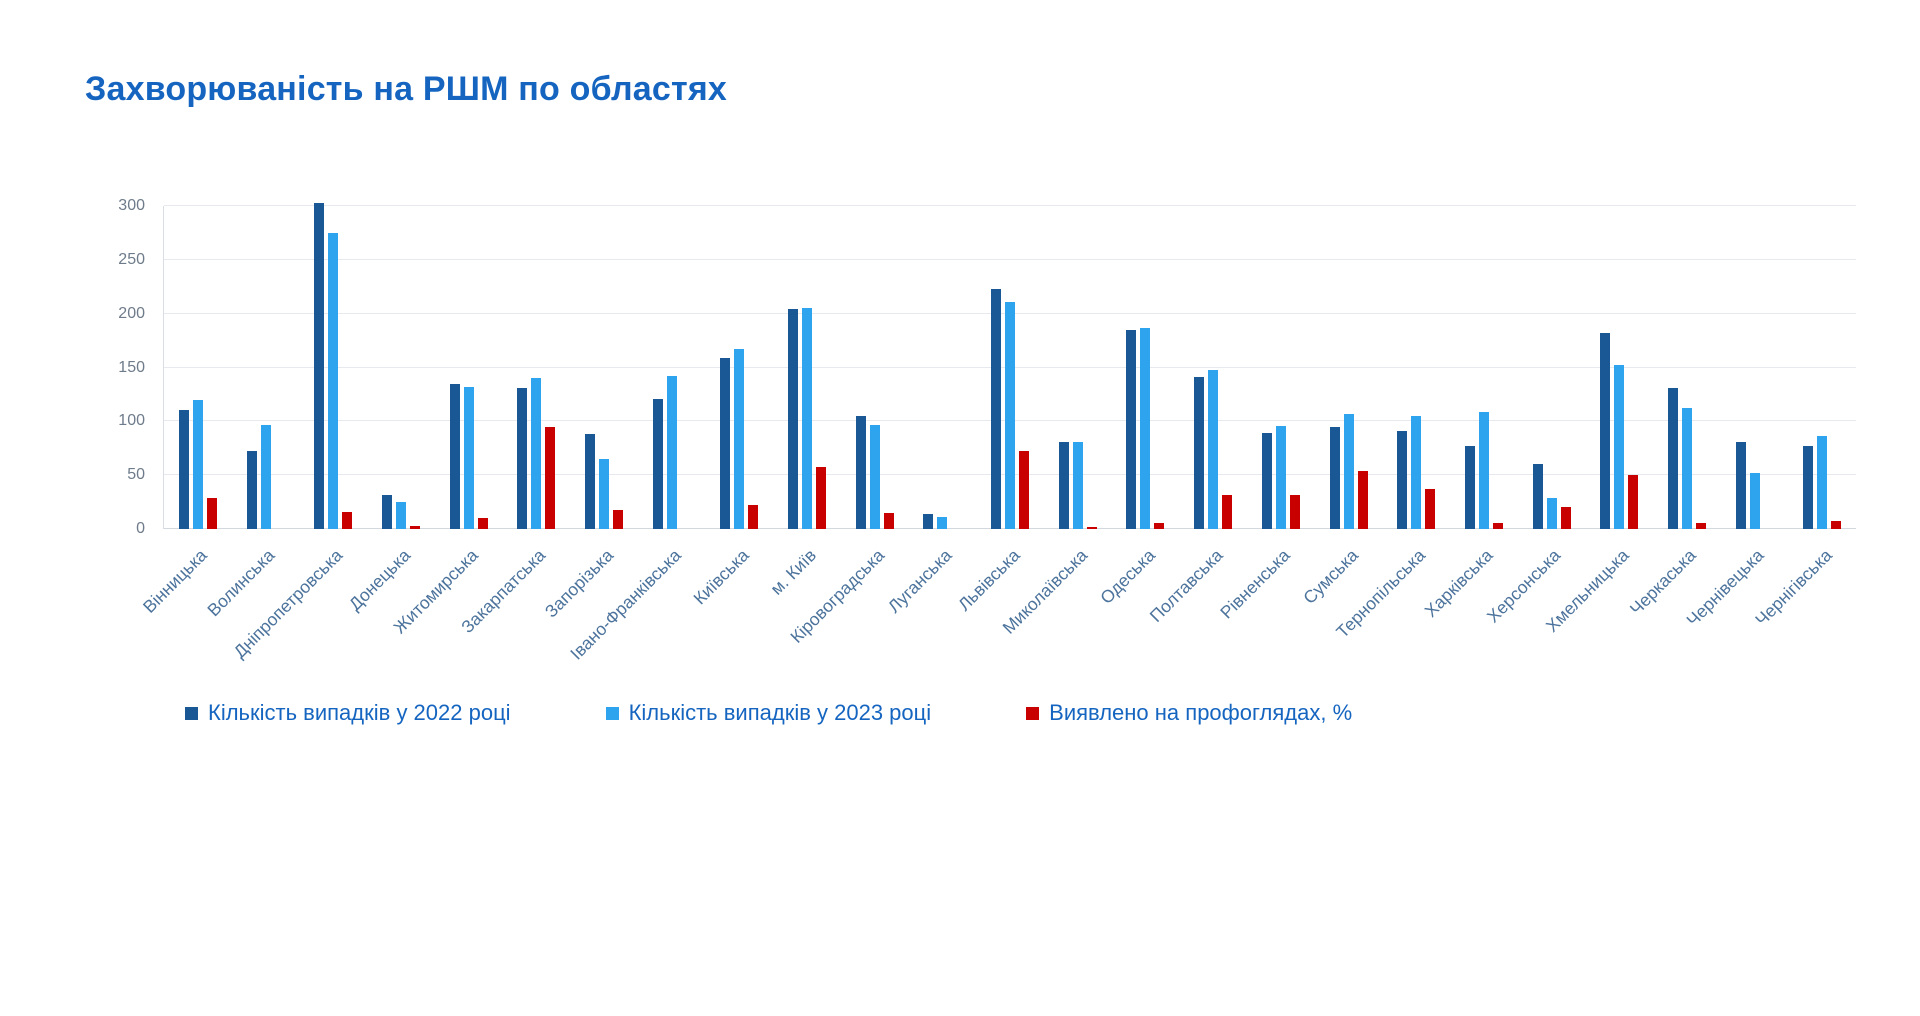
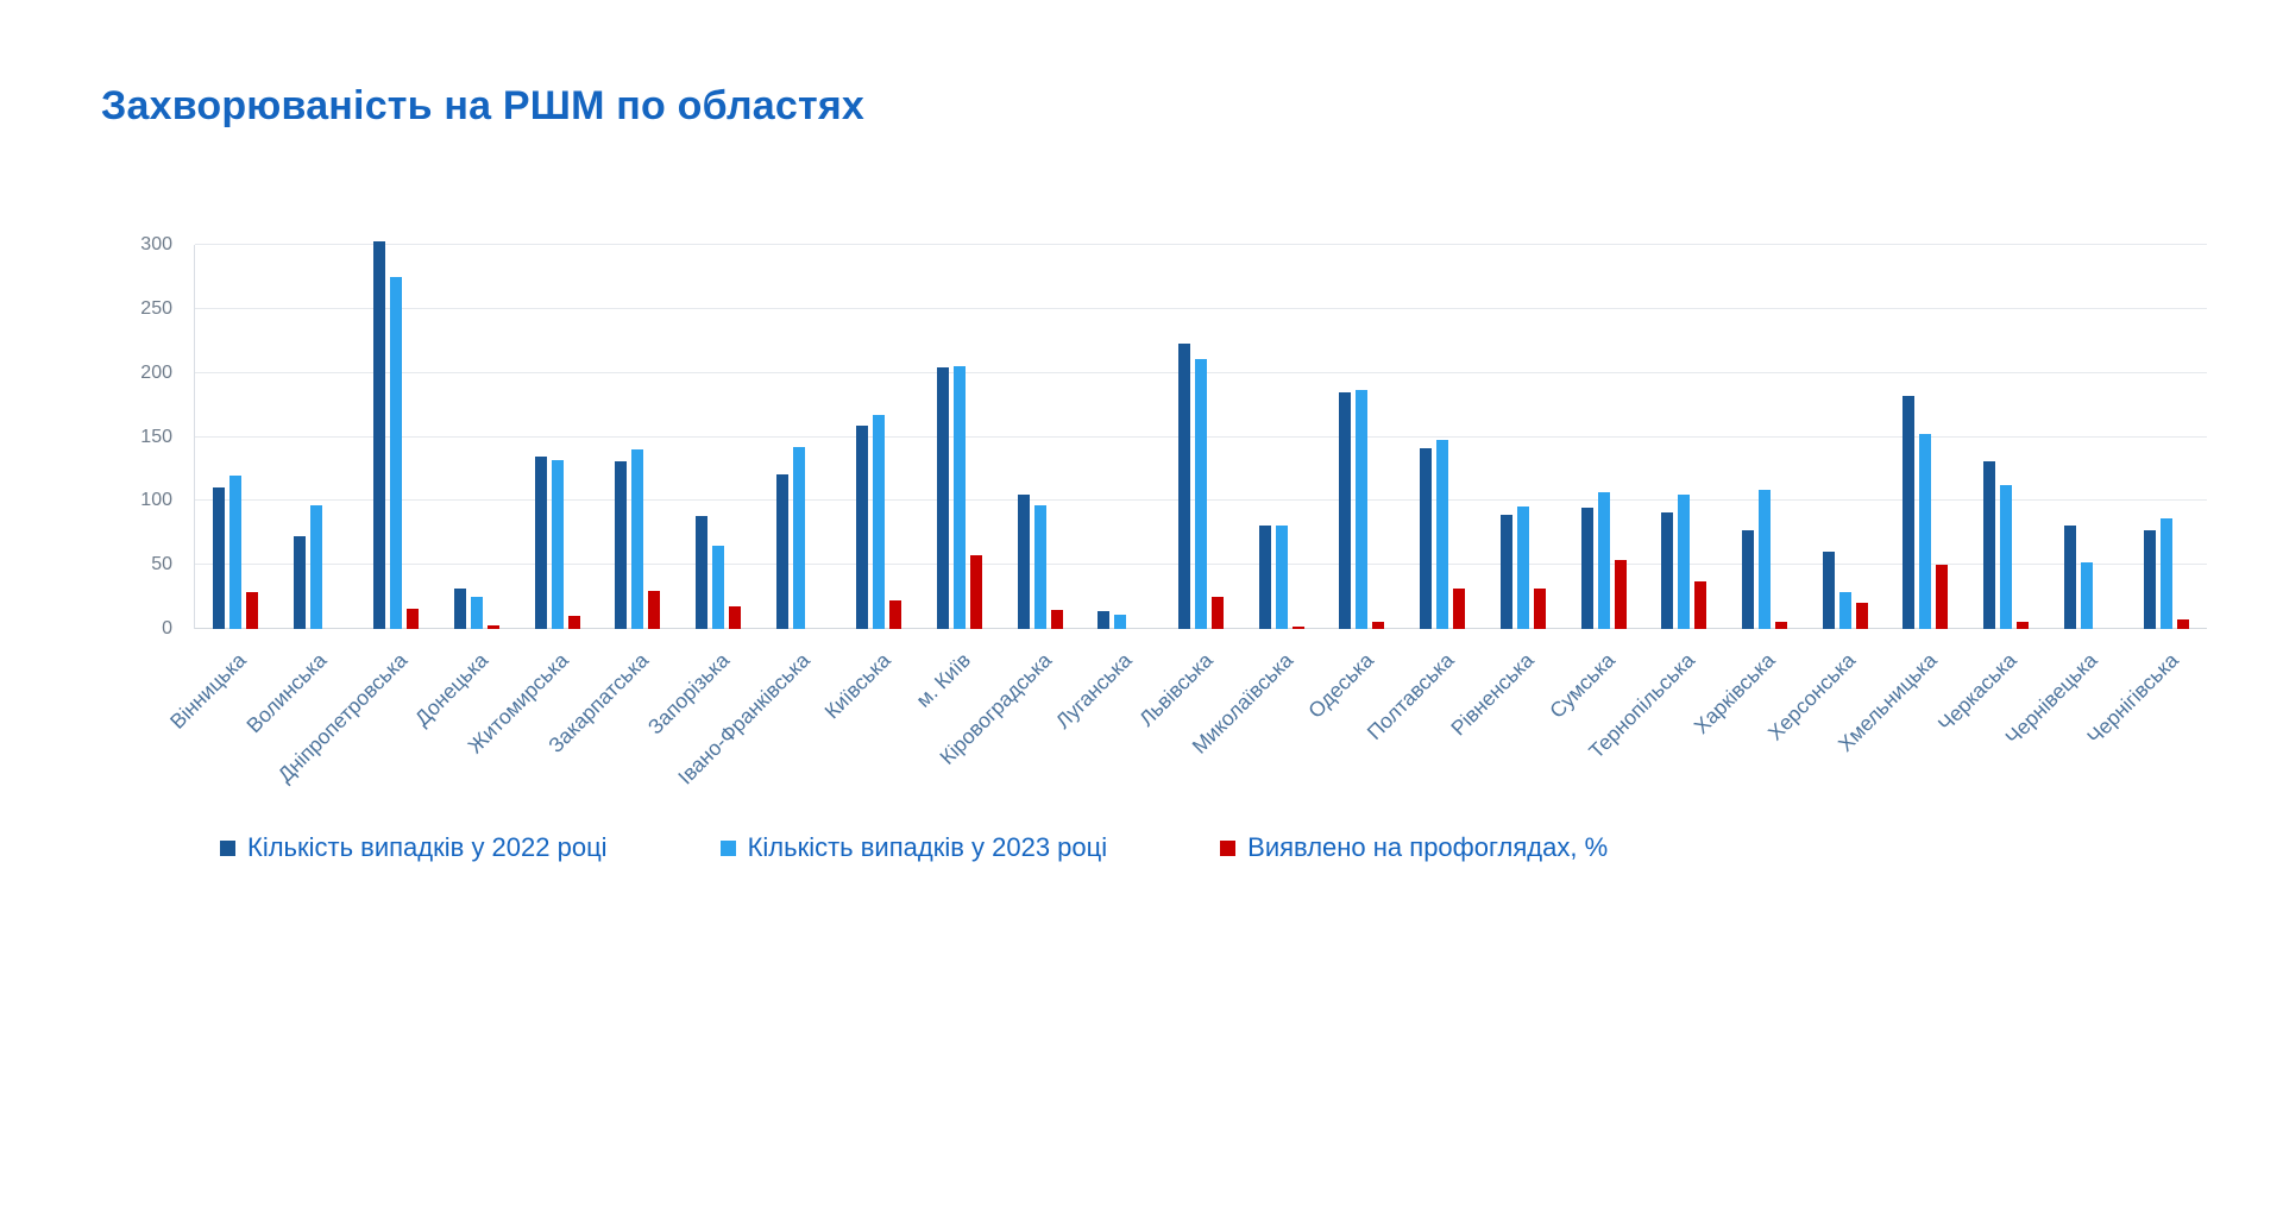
Виявлено на профоглядах, %/Закарпатська: 95 -> 30
Виявлено на профоглядах, %/Львівська: 72 -> 25
